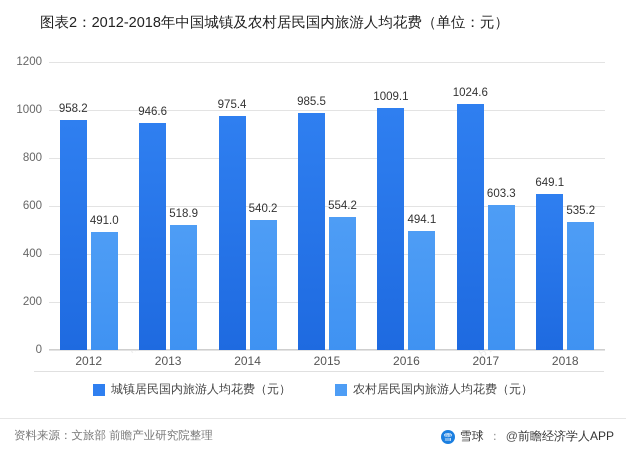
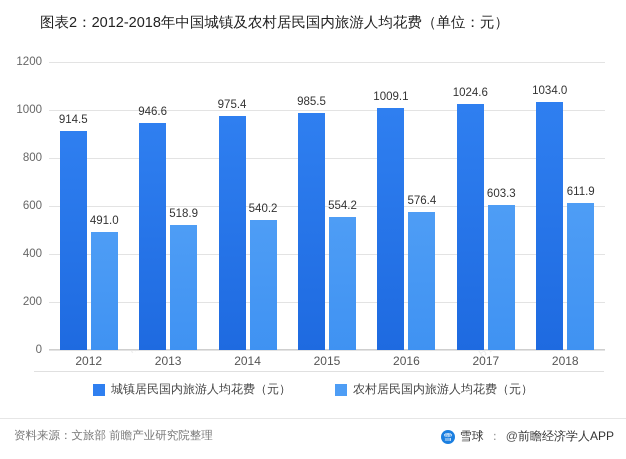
城镇居民国内旅游人均花费（元）/2012: 958.2 -> 914.5
农村居民国内旅游人均花费（元）/2016: 494.1 -> 576.4
城镇居民国内旅游人均花费（元）/2018: 649.1 -> 1034.0
农村居民国内旅游人均花费（元）/2018: 535.2 -> 611.9
